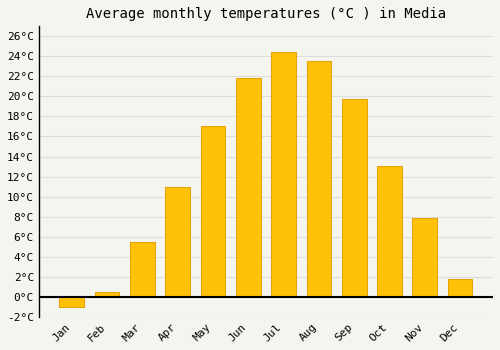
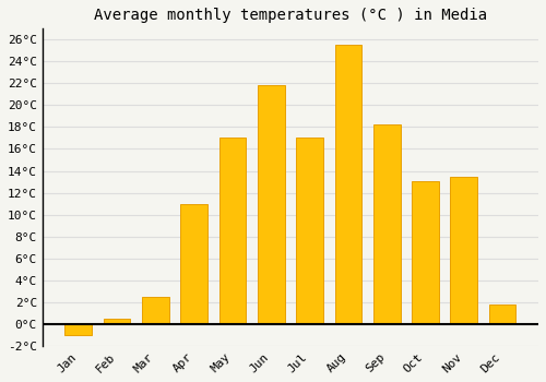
Mar: 5.5°C -> 2.5°C
Jul: 24.4°C -> 17.0°C
Aug: 23.5°C -> 25.5°C
Sep: 19.7°C -> 18.2°C
Nov: 7.9°C -> 13.5°C
